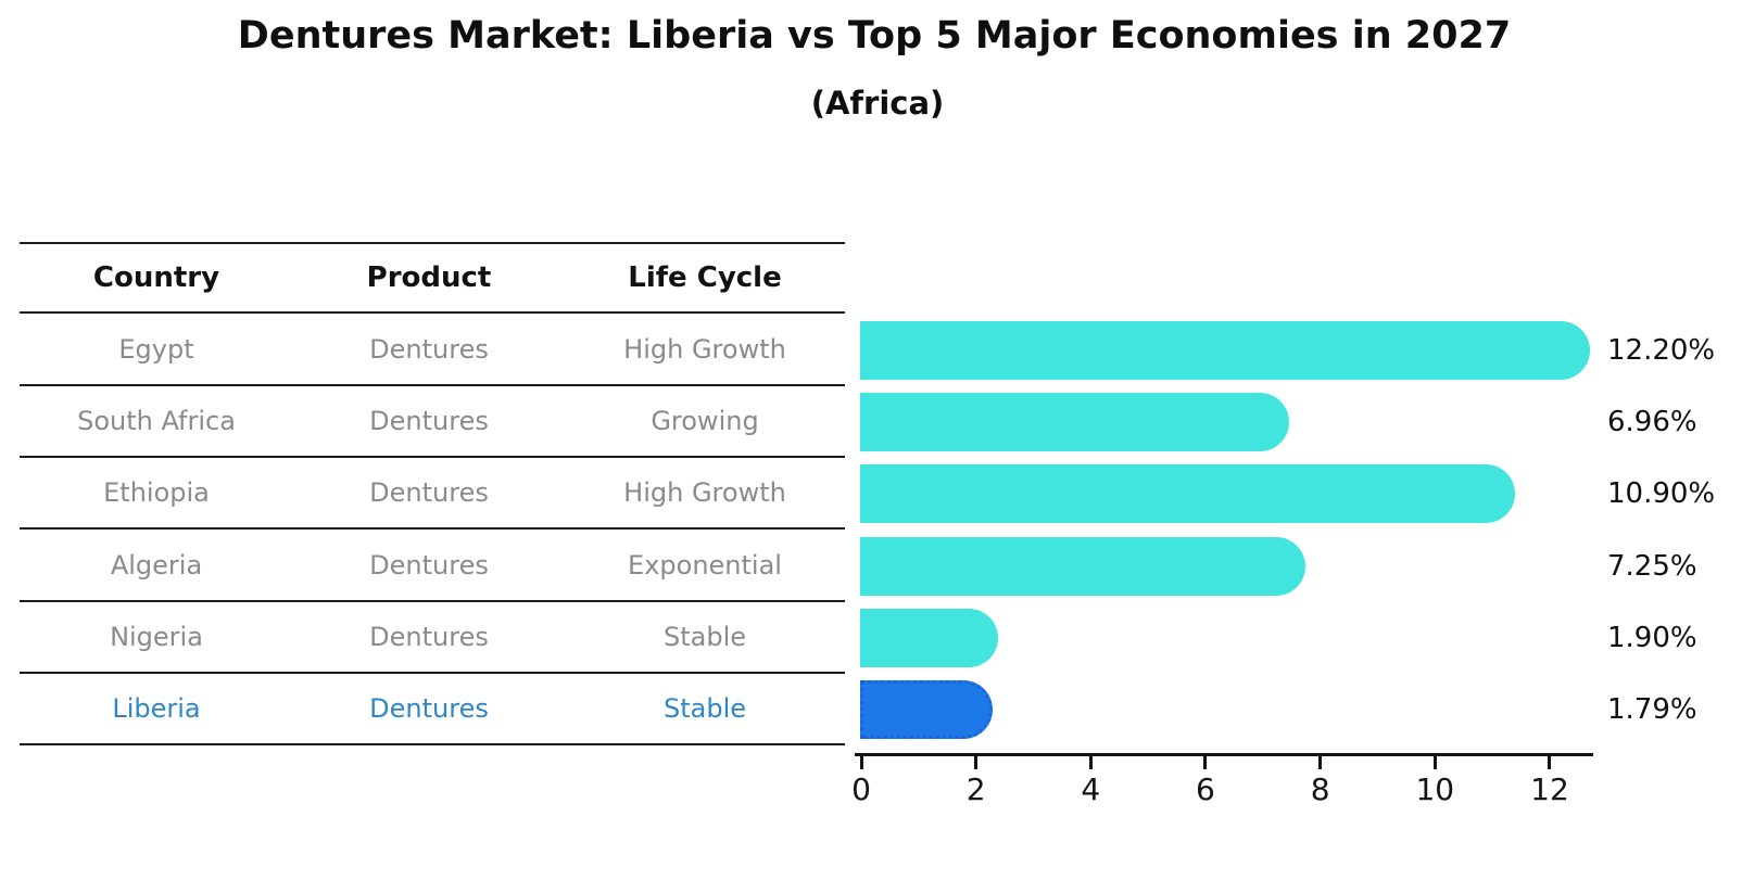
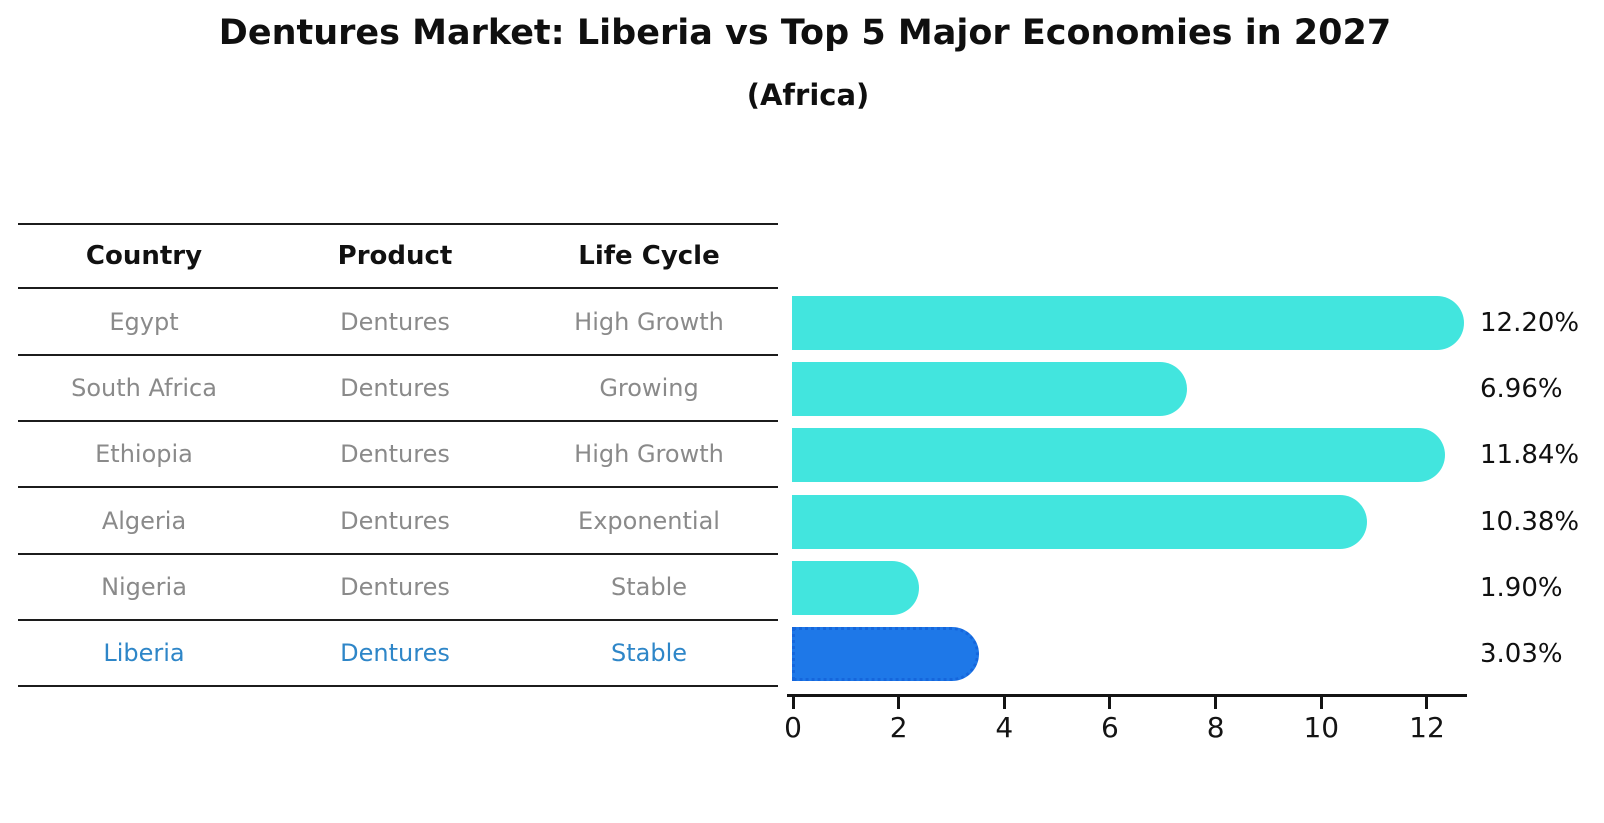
Ethiopia: 10.90% -> 11.84%
Algeria: 7.25% -> 10.38%
Liberia: 1.79% -> 3.03%
